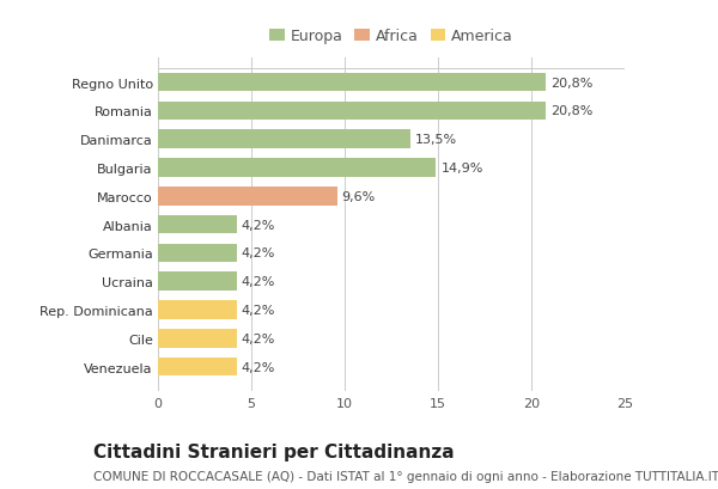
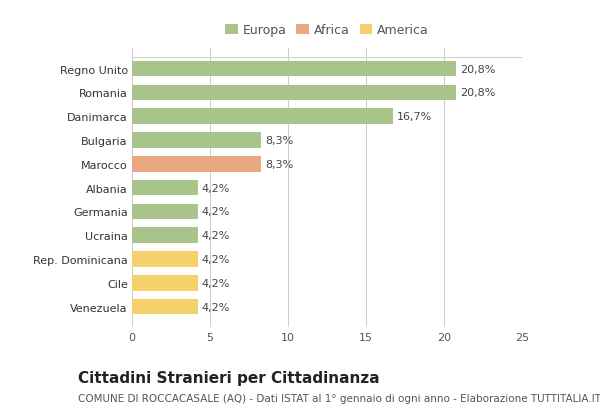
Danimarca: 13,5% -> 16,7%
Bulgaria: 14,9% -> 8,3%
Marocco: 9,6% -> 8,3%
